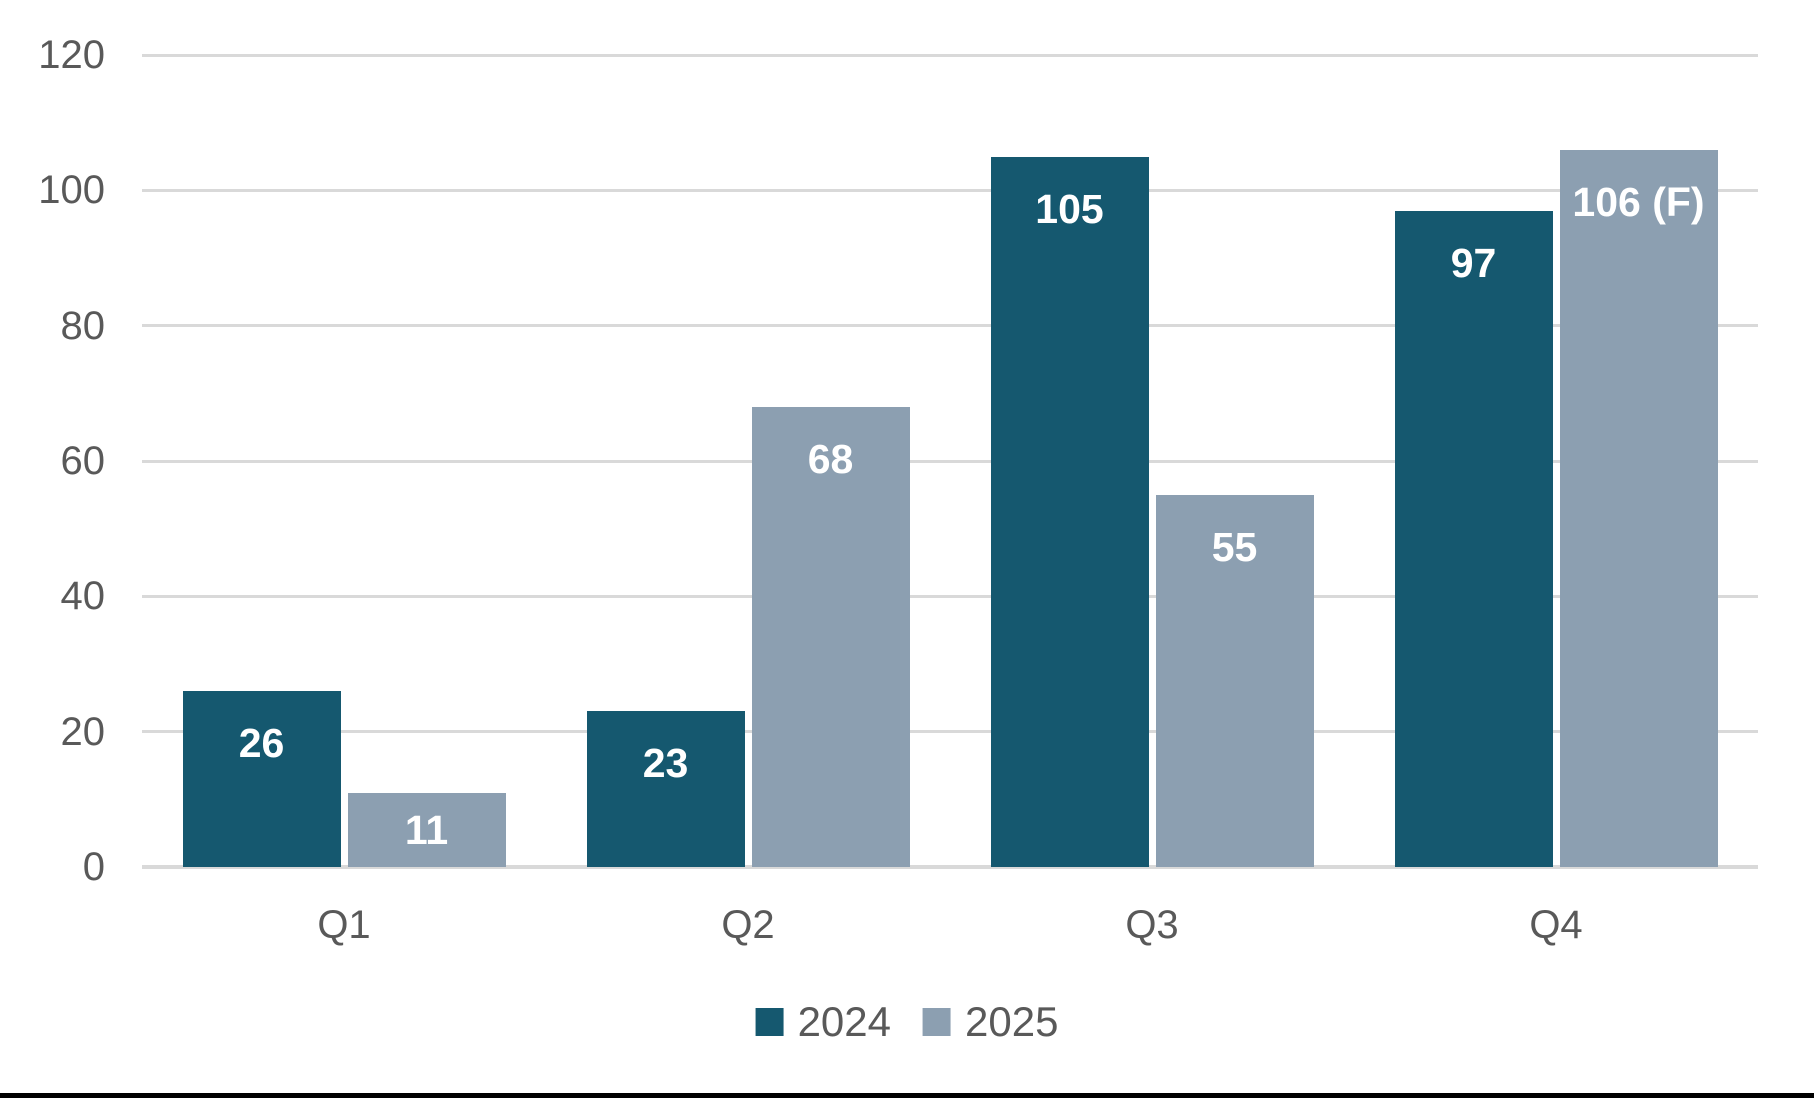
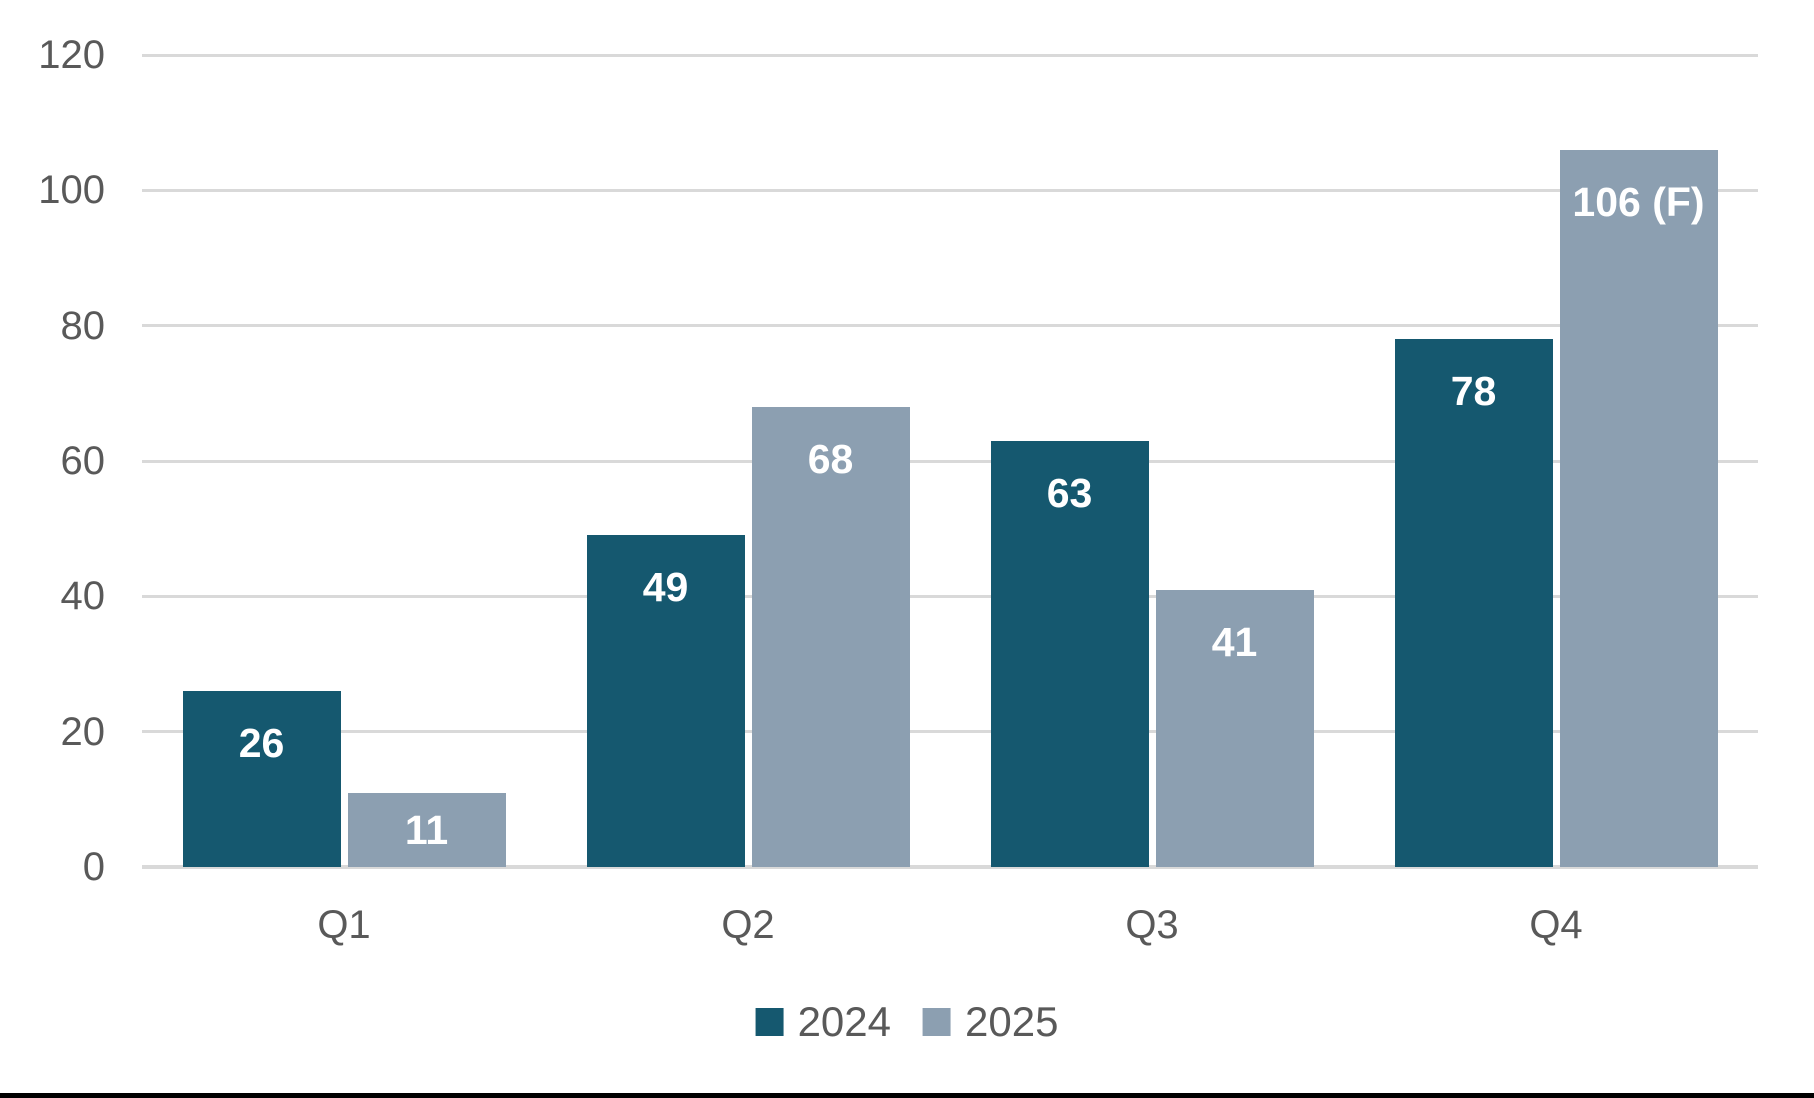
2024/Q2: 23 -> 49
2024/Q3: 105 -> 63
2025/Q3: 55 -> 41
2024/Q4: 97 -> 78
